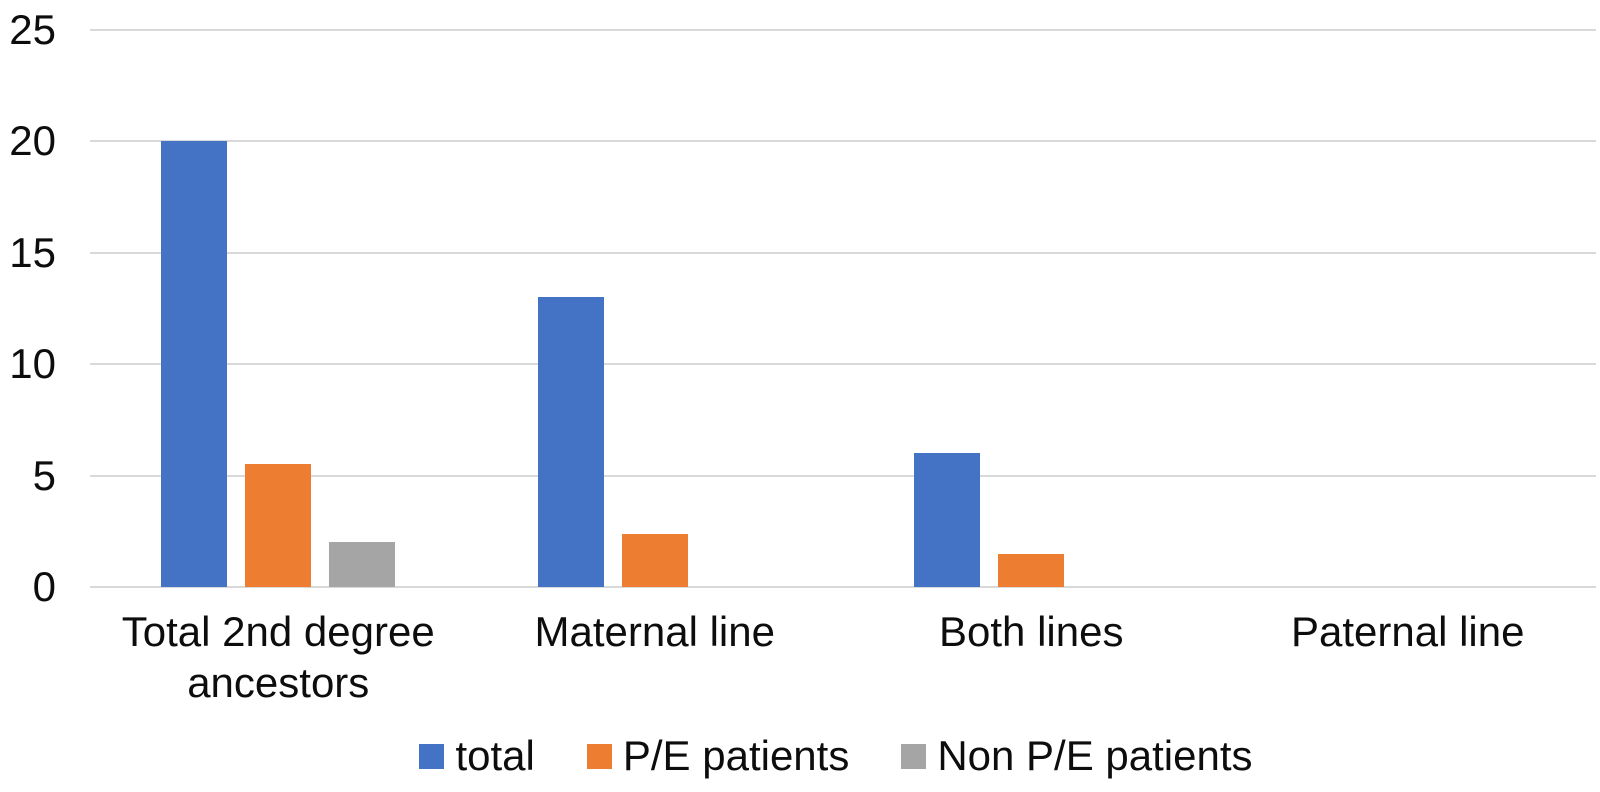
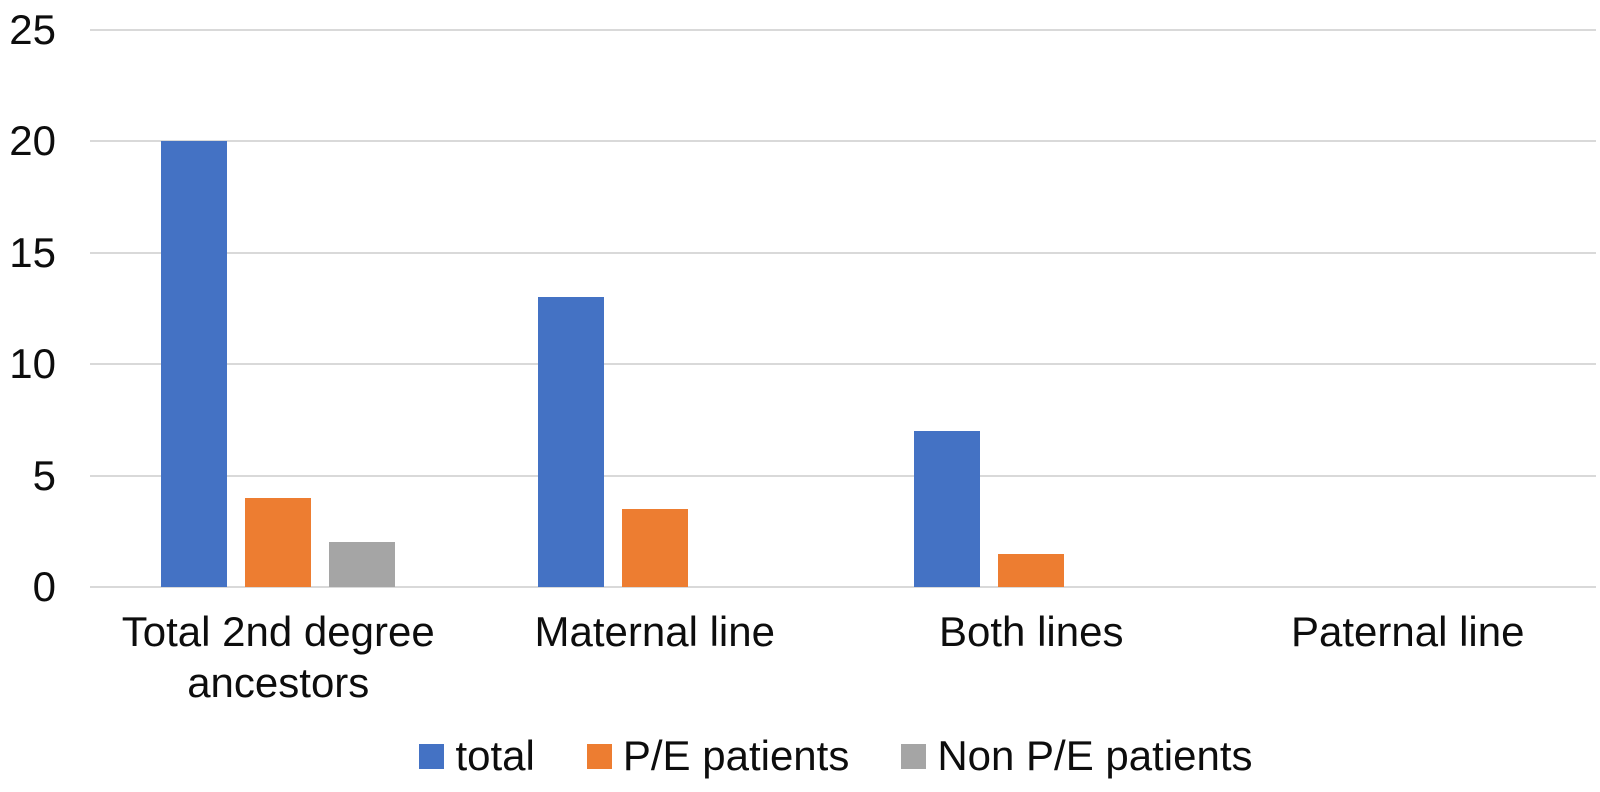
P/E patients/Total 2nd degree ancestors: 5.5 -> 4.0
P/E patients/Maternal line: 2.4 -> 3.5
total/Both lines: 6 -> 7
